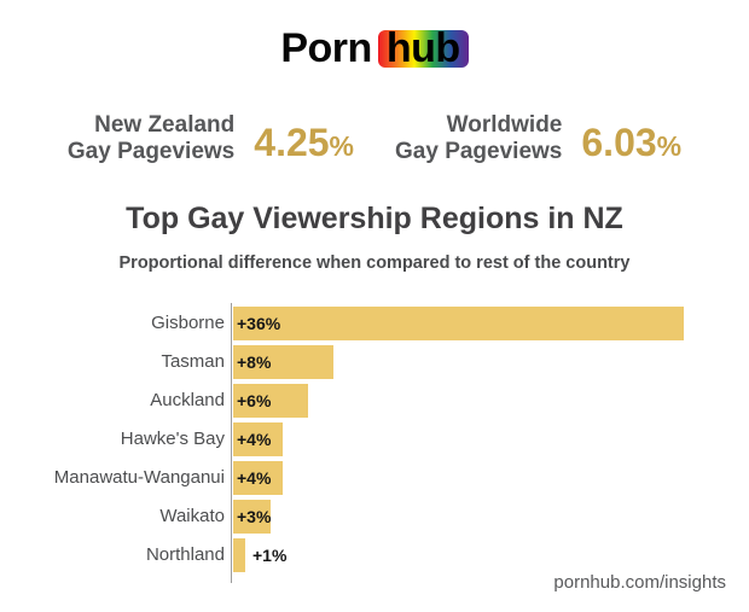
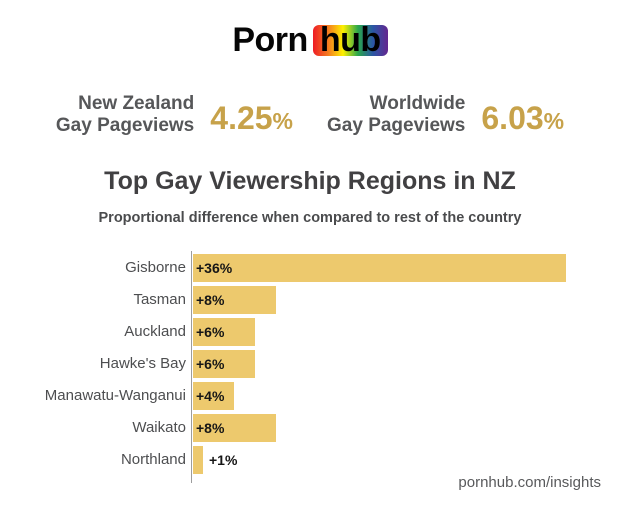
Hawke's Bay: +4% -> +6%
Waikato: +3% -> +8%
